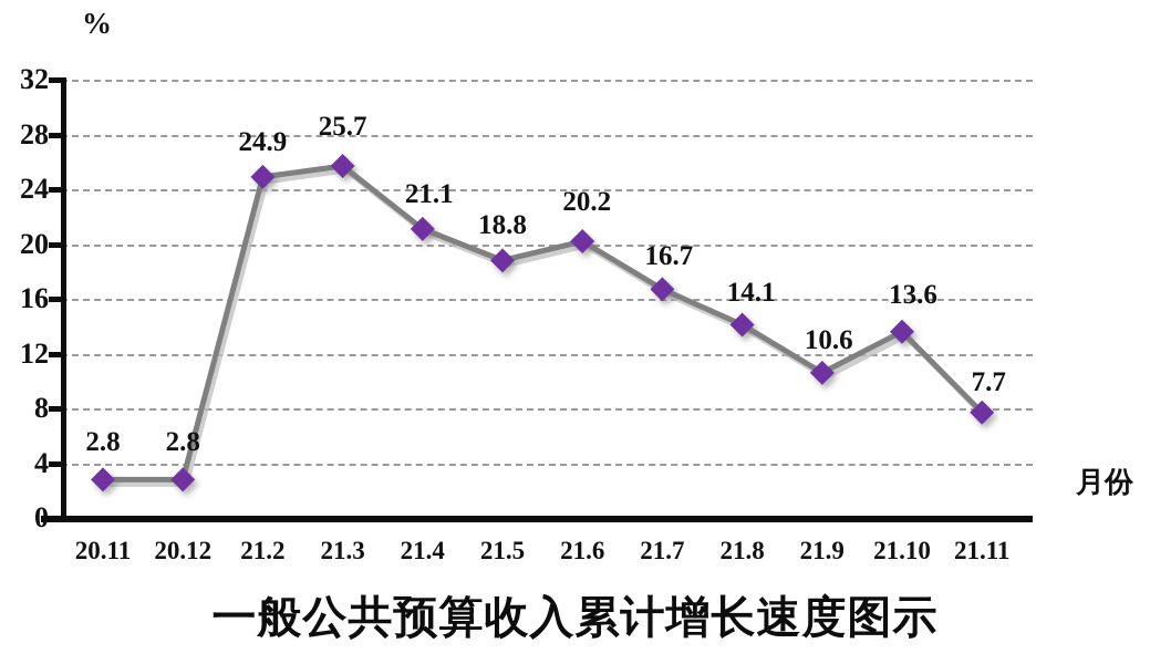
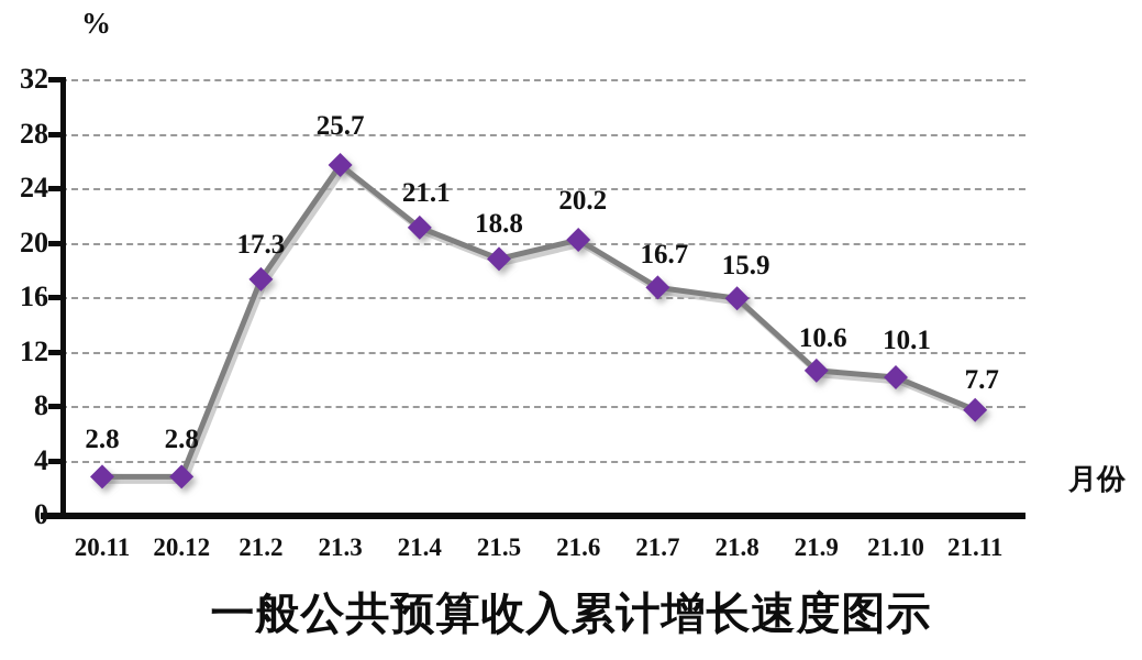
21.2: 24.9 -> 17.3
21.8: 14.1 -> 15.9
21.10: 13.6 -> 10.1
